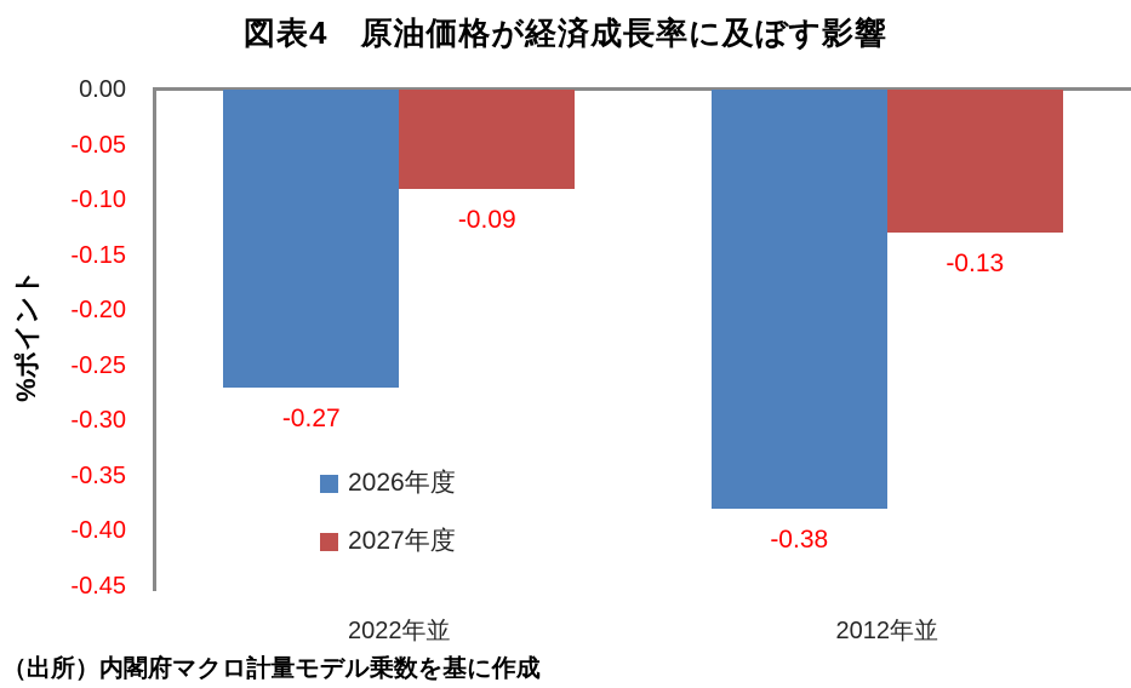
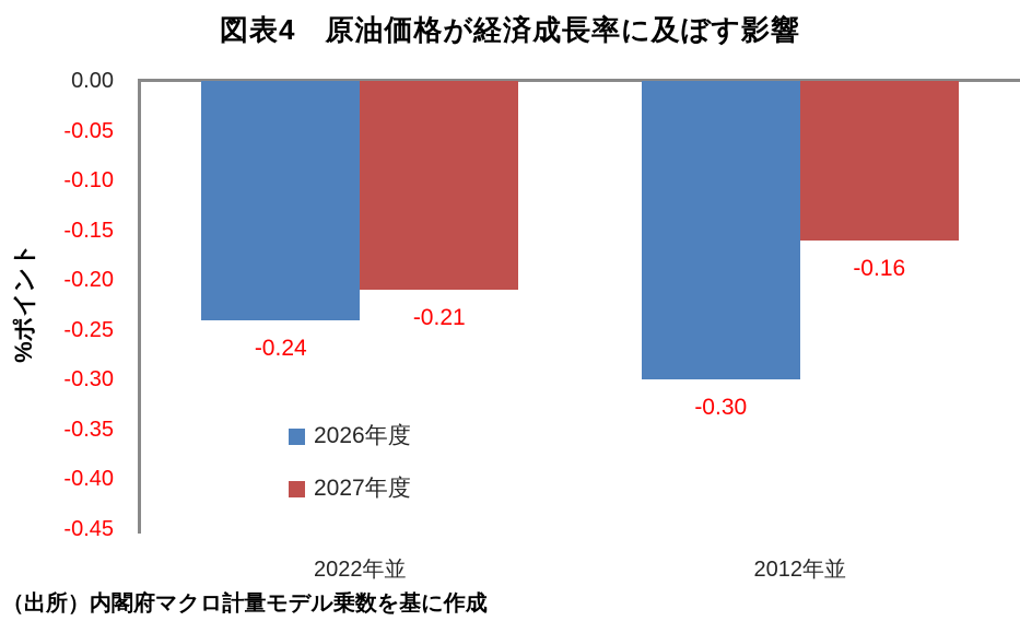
2026年度/2022年並: -0.27 -> -0.24
2027年度/2022年並: -0.09 -> -0.21
2026年度/2012年並: -0.38 -> -0.30
2027年度/2012年並: -0.13 -> -0.16
